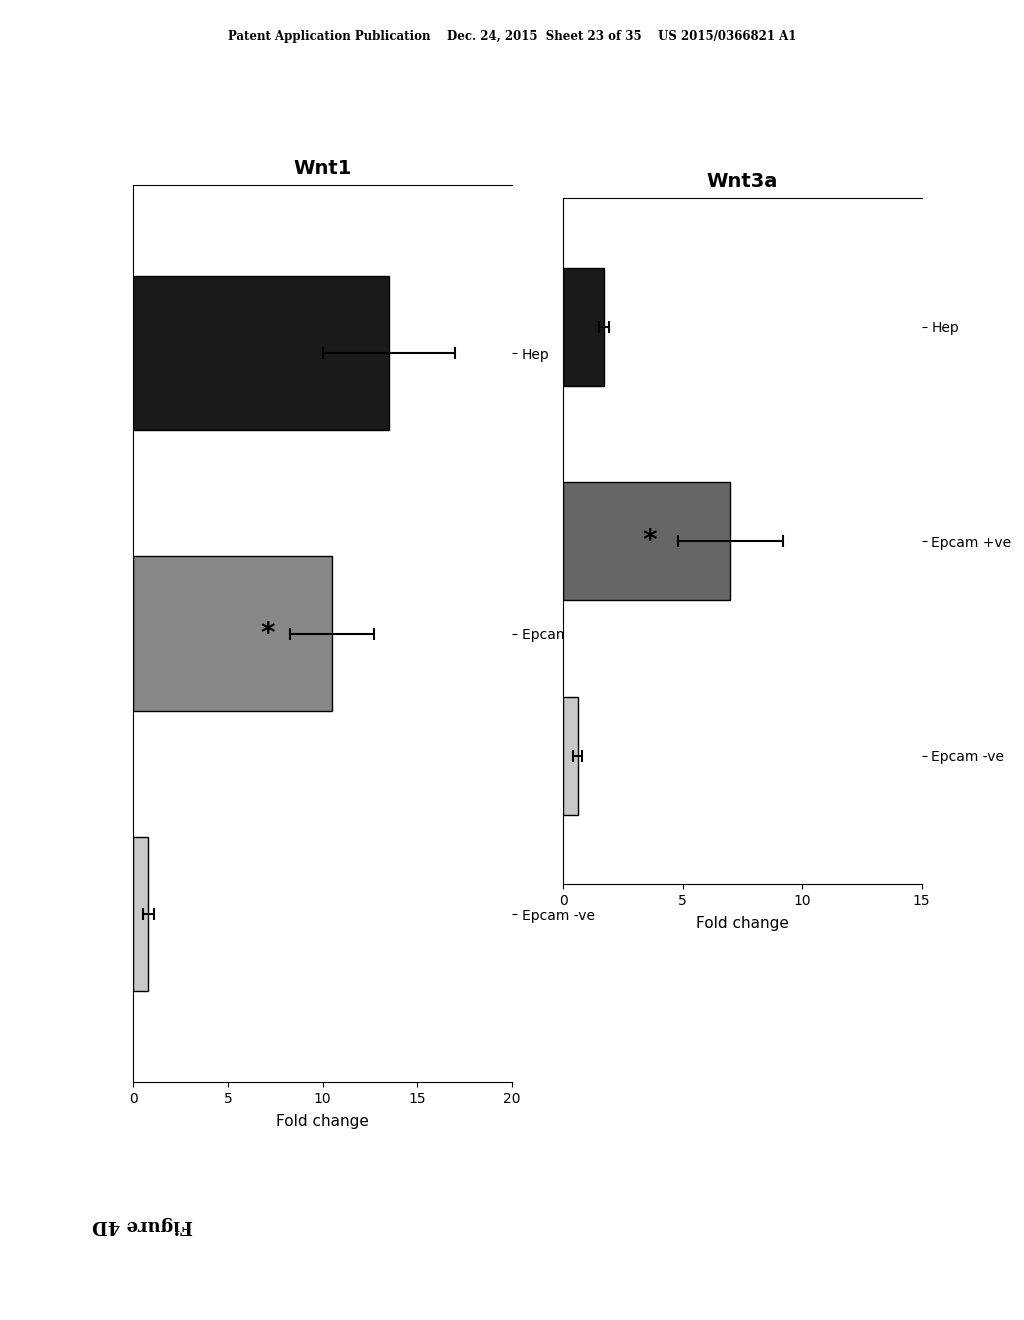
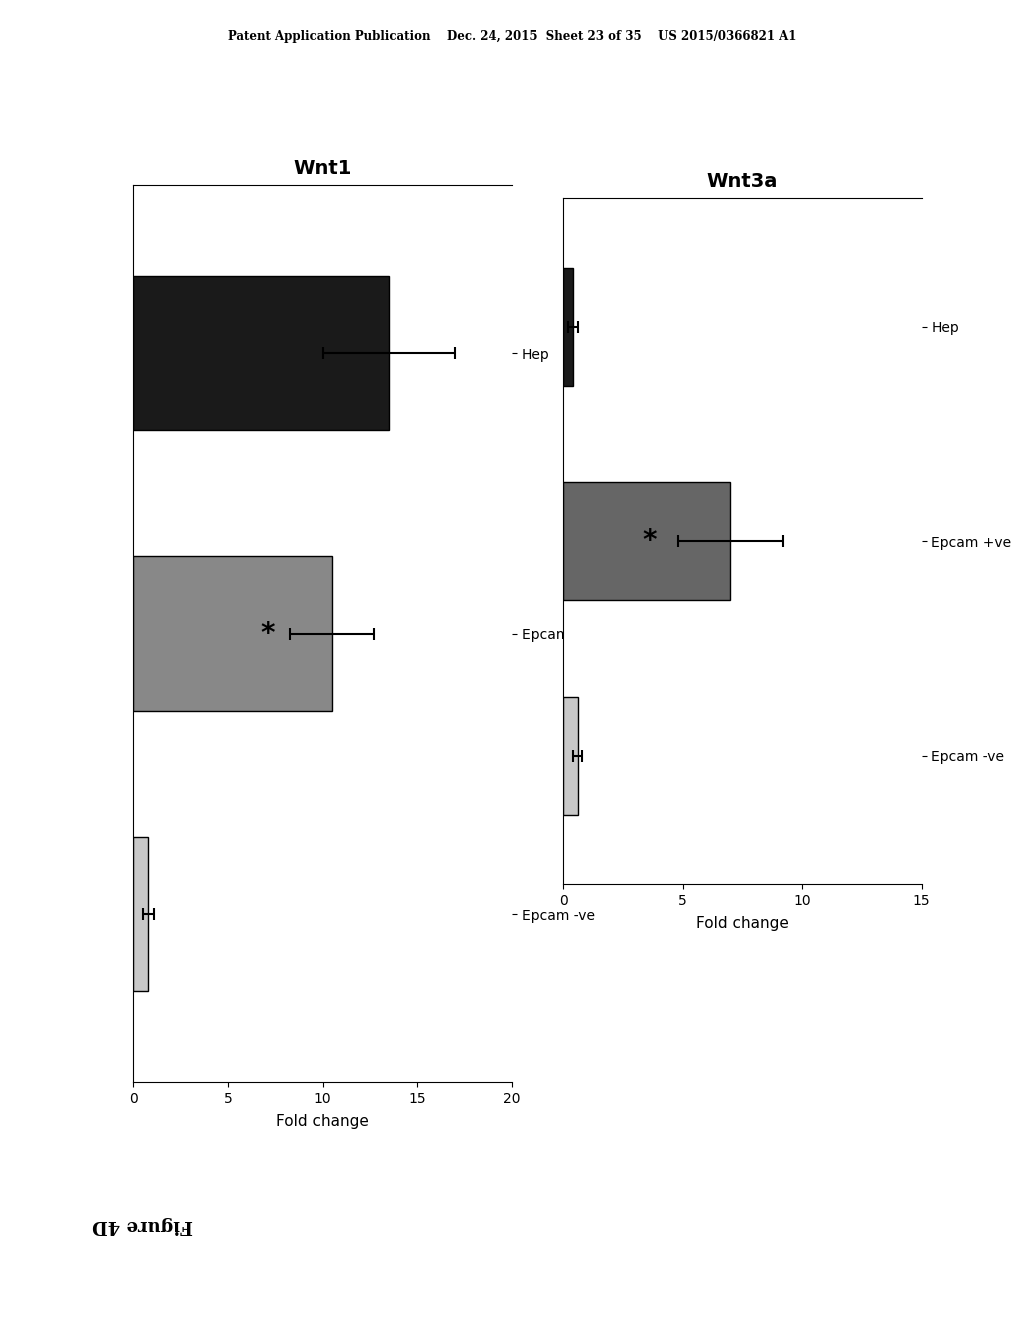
Wnt3a/Hep: 1.7 -> 0.4
